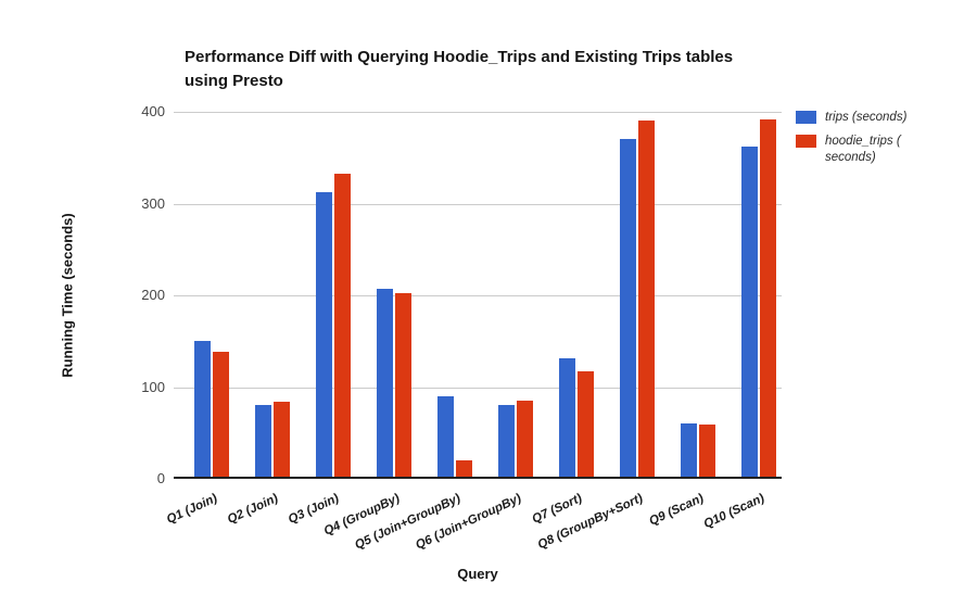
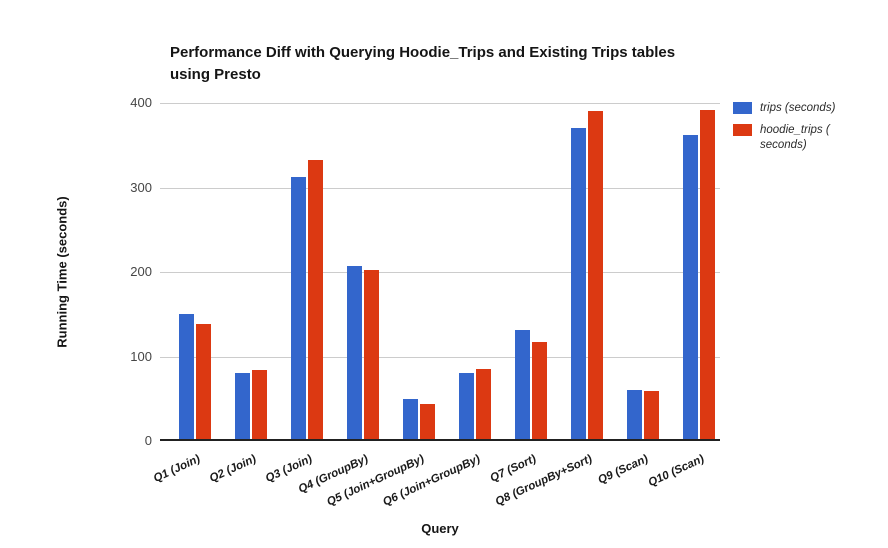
trips (seconds)/Q5 (Join+GroupBy): 90 -> 50
hoodie_trips (seconds)/Q5 (Join+GroupBy): 20 -> 40
